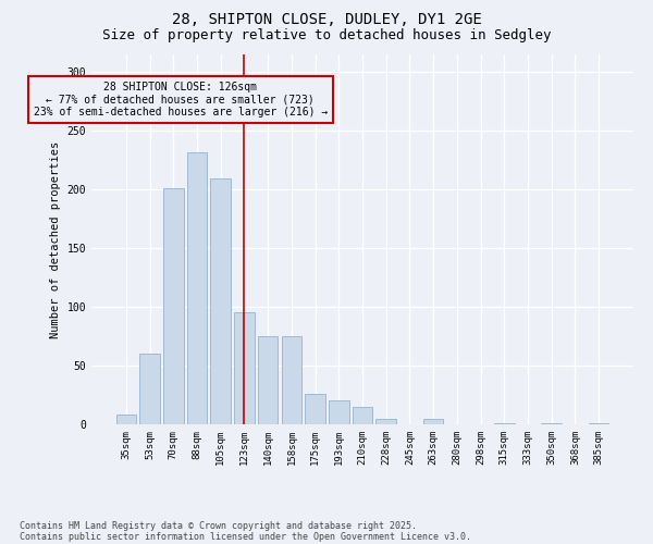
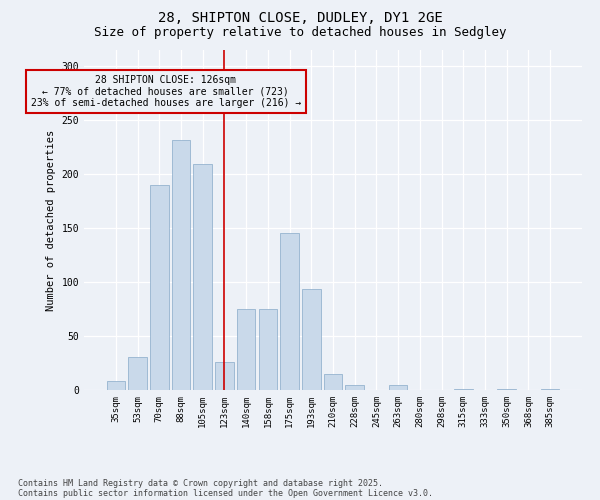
53sqm: 60 -> 31
70sqm: 201 -> 190
123sqm: 95 -> 26
175sqm: 26 -> 145
193sqm: 20 -> 94
